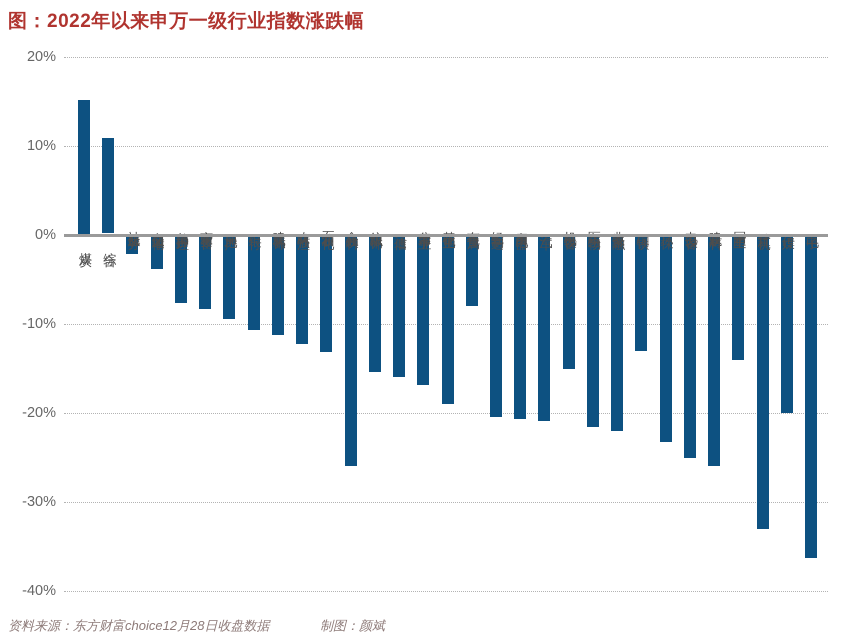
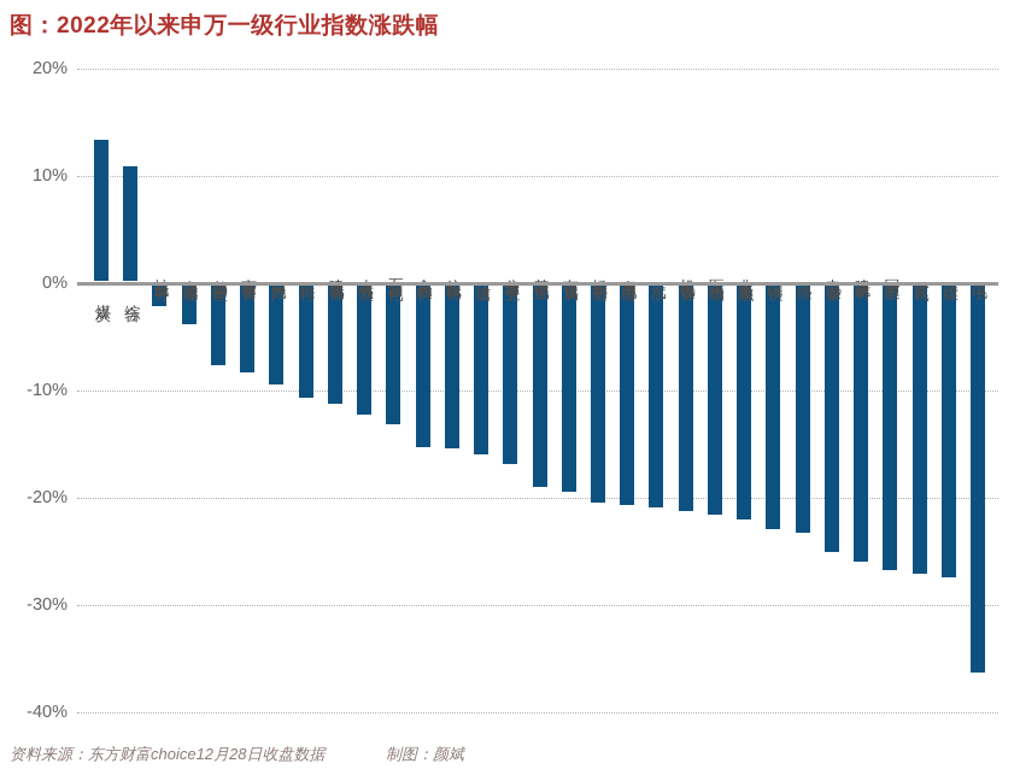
煤炭: 15% -> 13%
食品饮料: -26% -> -15%
有色金属: -8% -> -19%
机械设备: -15% -> -21%
钢铁: -13% -> -23%
国防军工: -14% -> -27%
计算机: -33% -> -27%
传媒: -20% -> -27%
